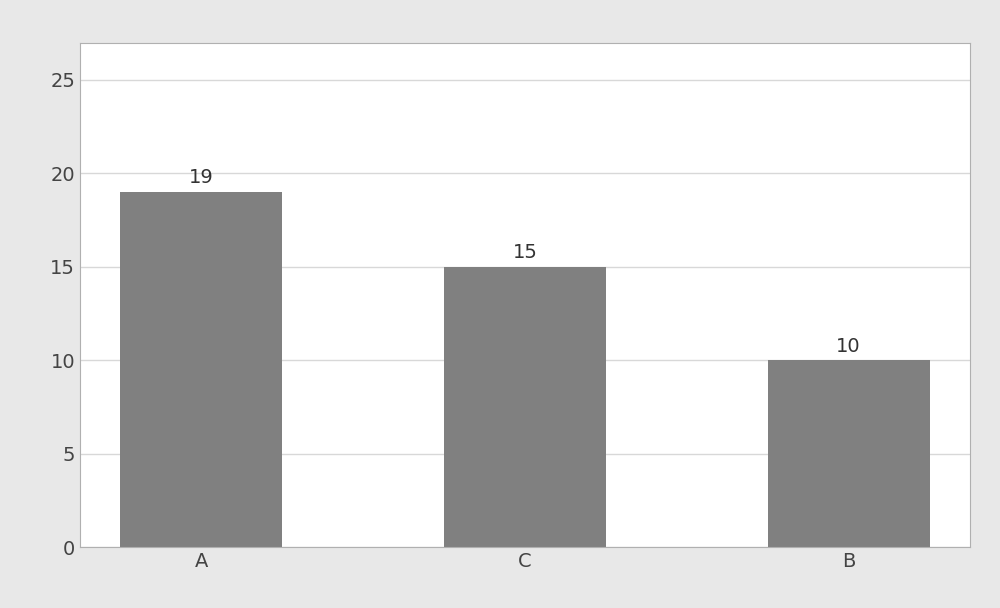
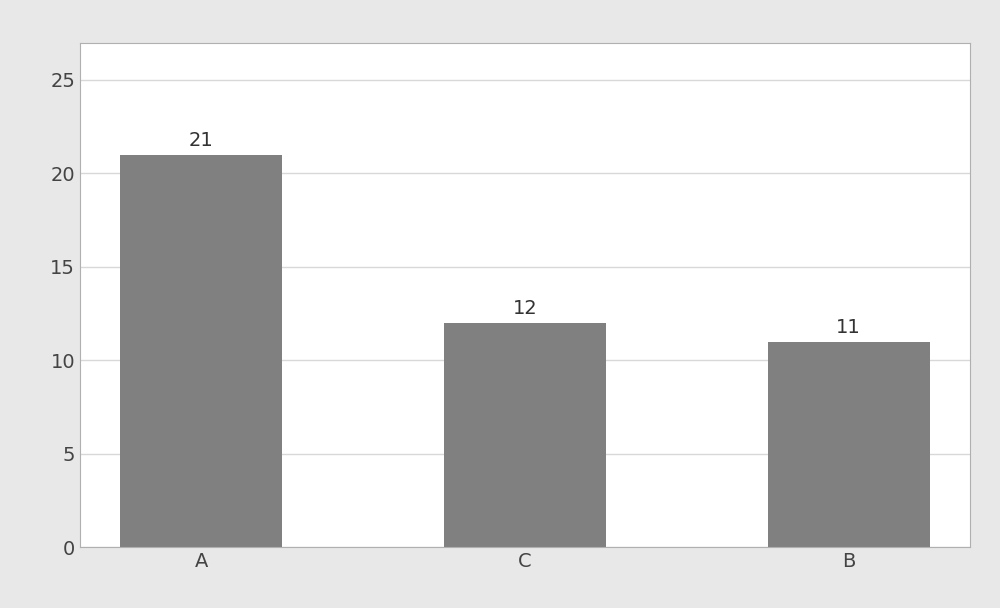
A: 19 -> 21
C: 15 -> 12
B: 10 -> 11
